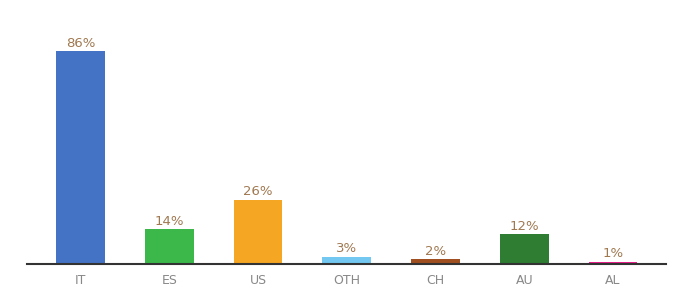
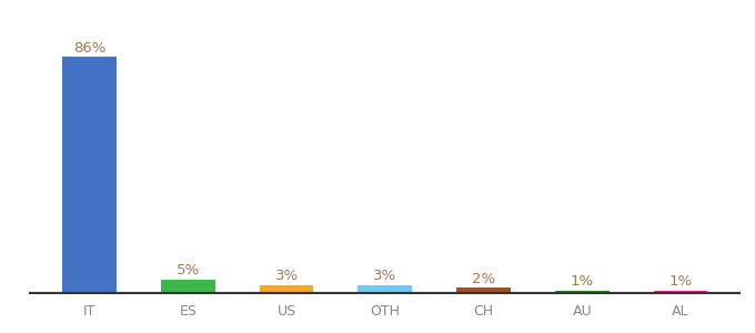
ES: 14% -> 5%
US: 26% -> 3%
AU: 12% -> 1%
